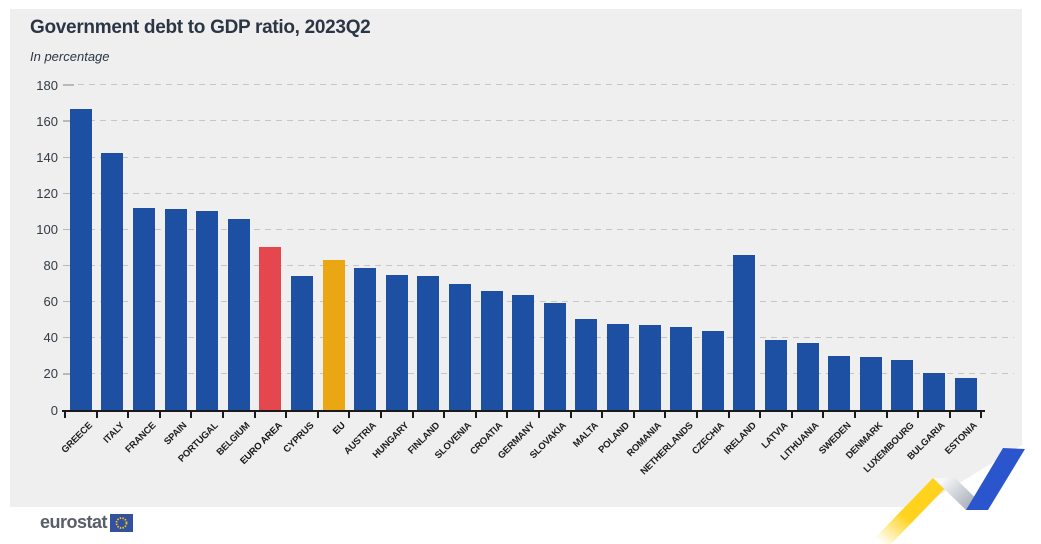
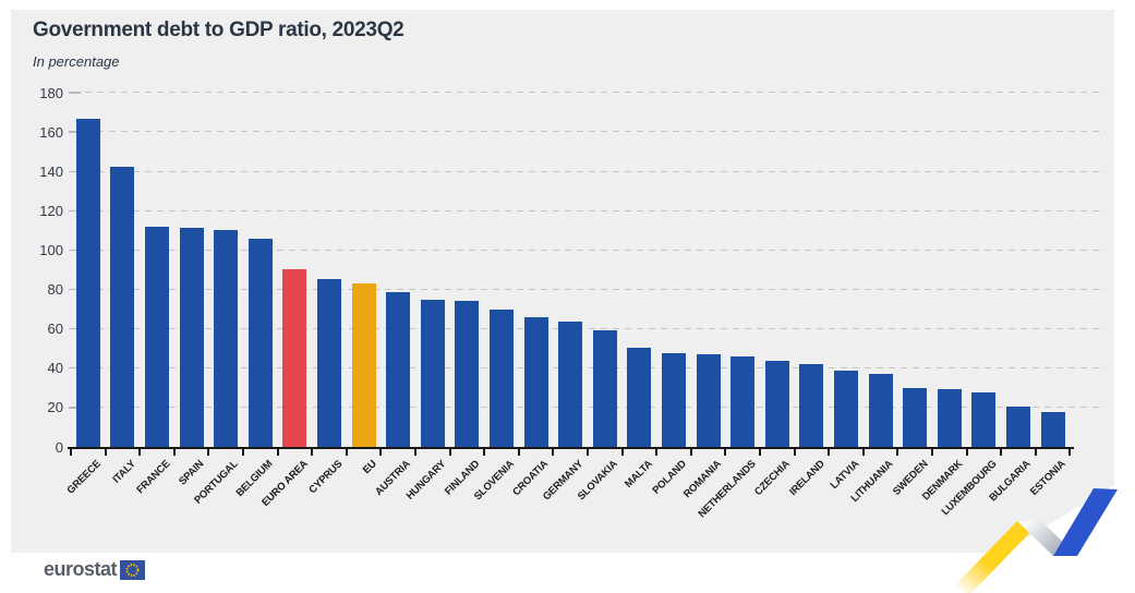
CYPRUS: 74 -> 85
IRELAND: 86 -> 42
